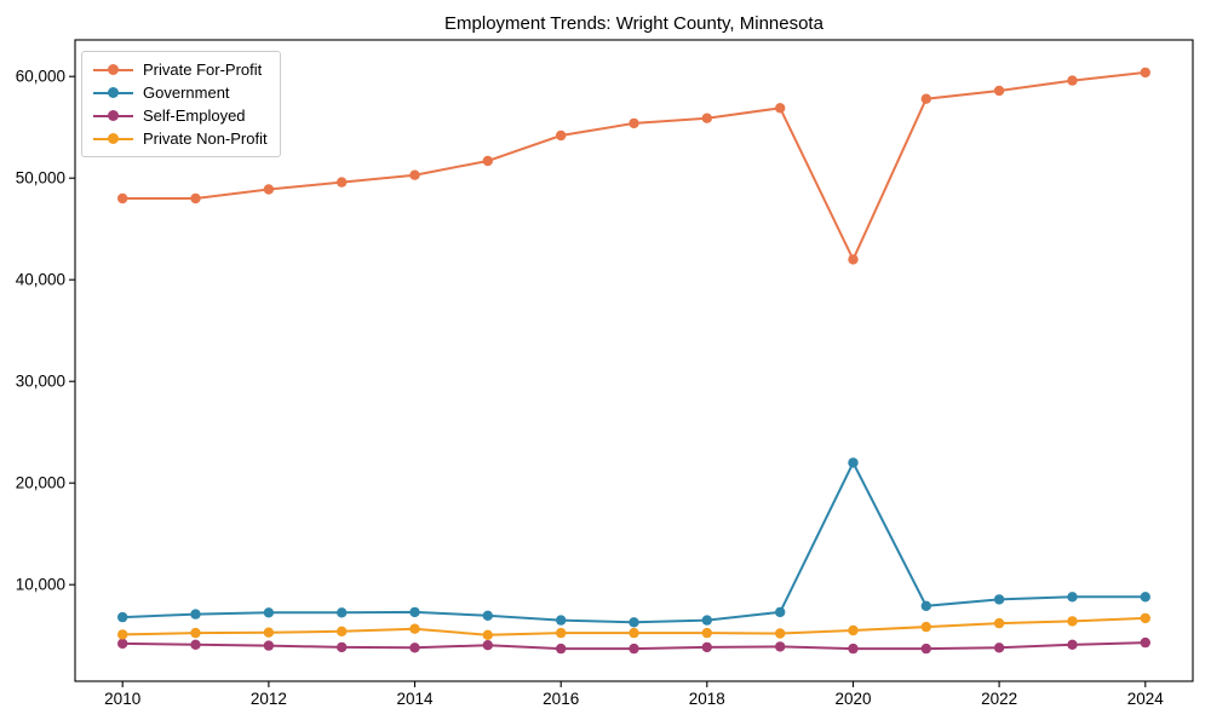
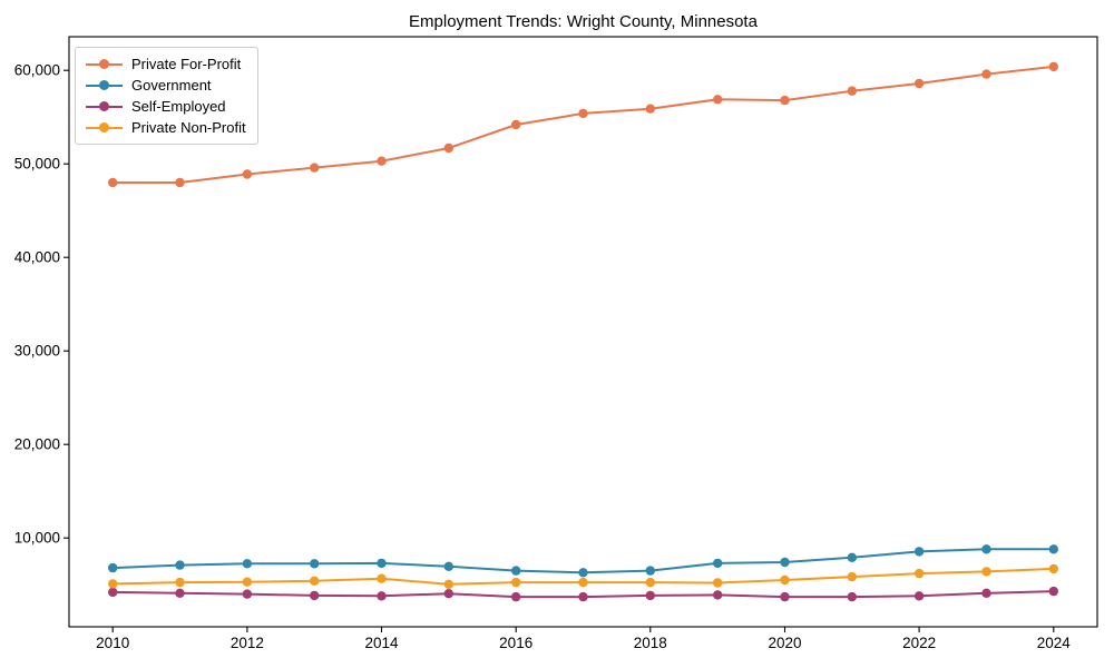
Private For-Profit/2020: 42000 -> 57000
Government/2020: 22000 -> 7000
